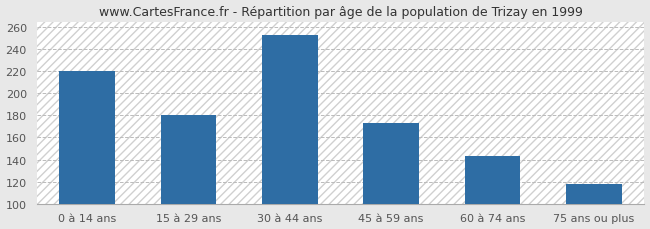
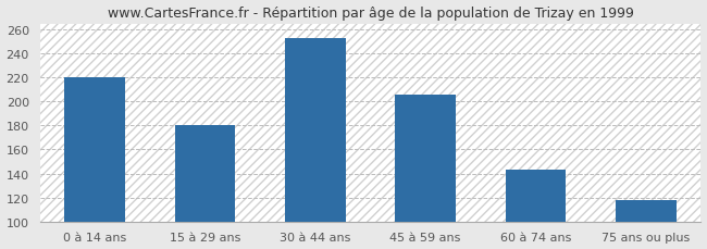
45 à 59 ans: 173 -> 206
